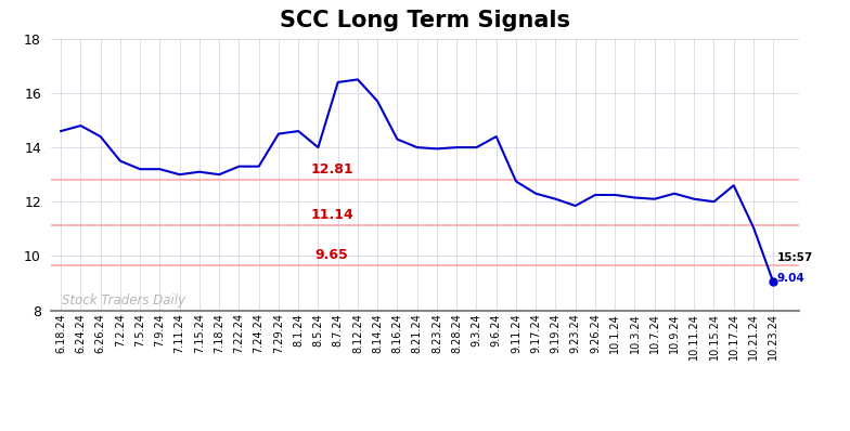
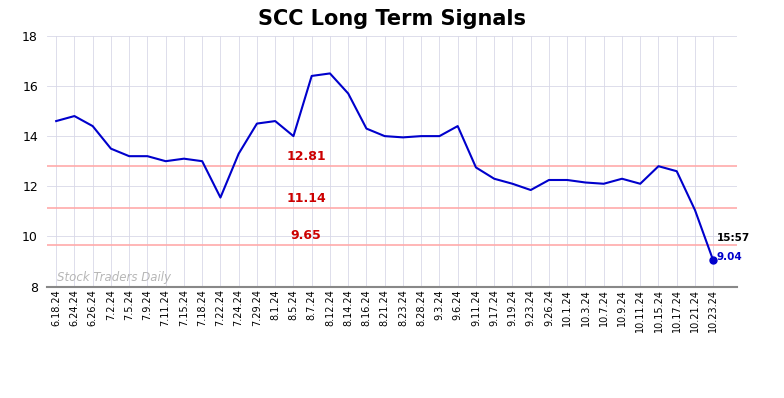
7.22.24: 13.30 -> 11.55
10.15.24: 12.00 -> 12.80
